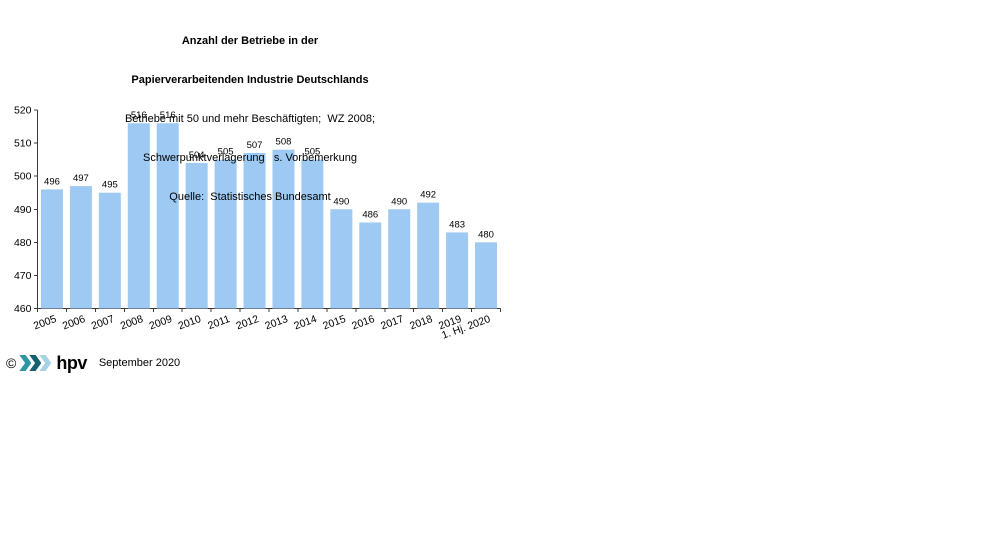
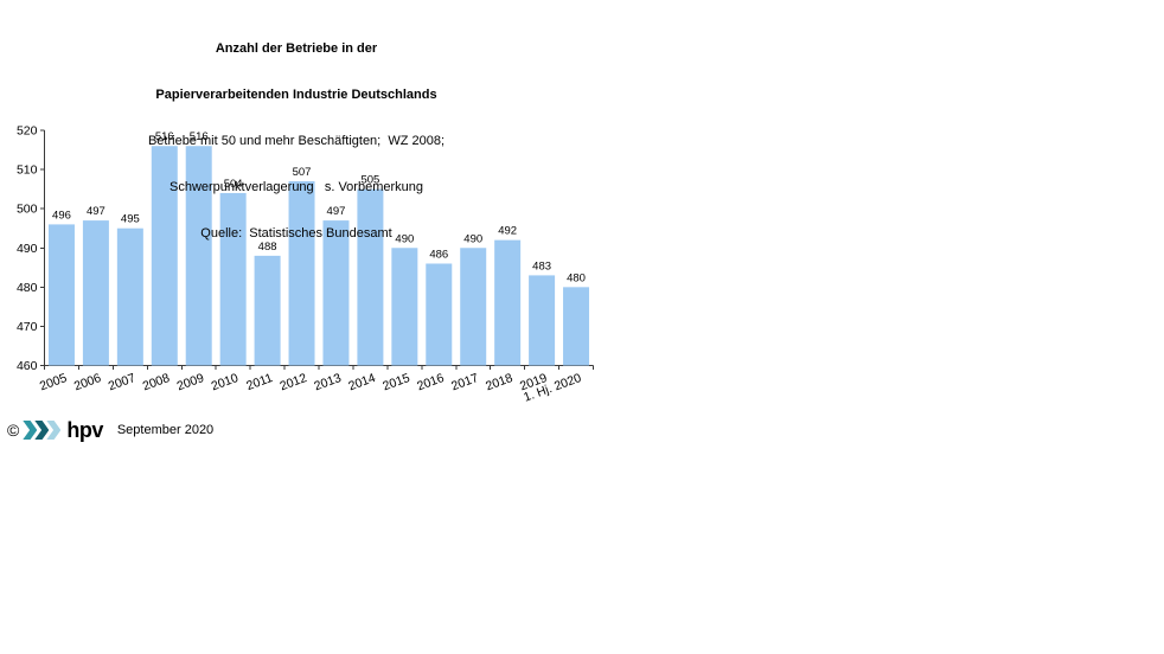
2011: 505 -> 488
2013: 508 -> 497
